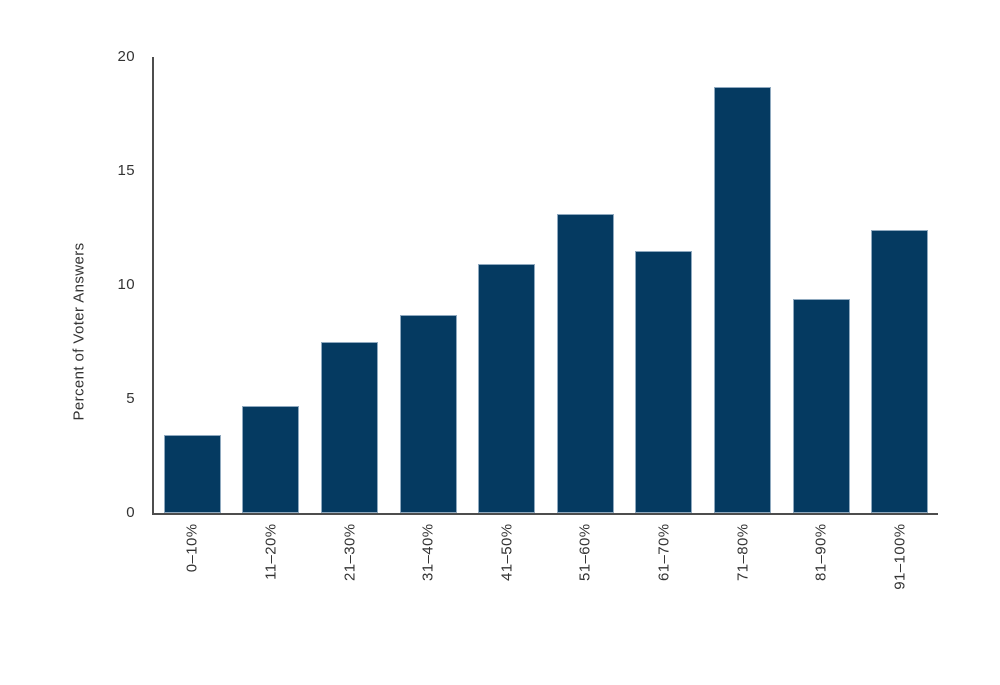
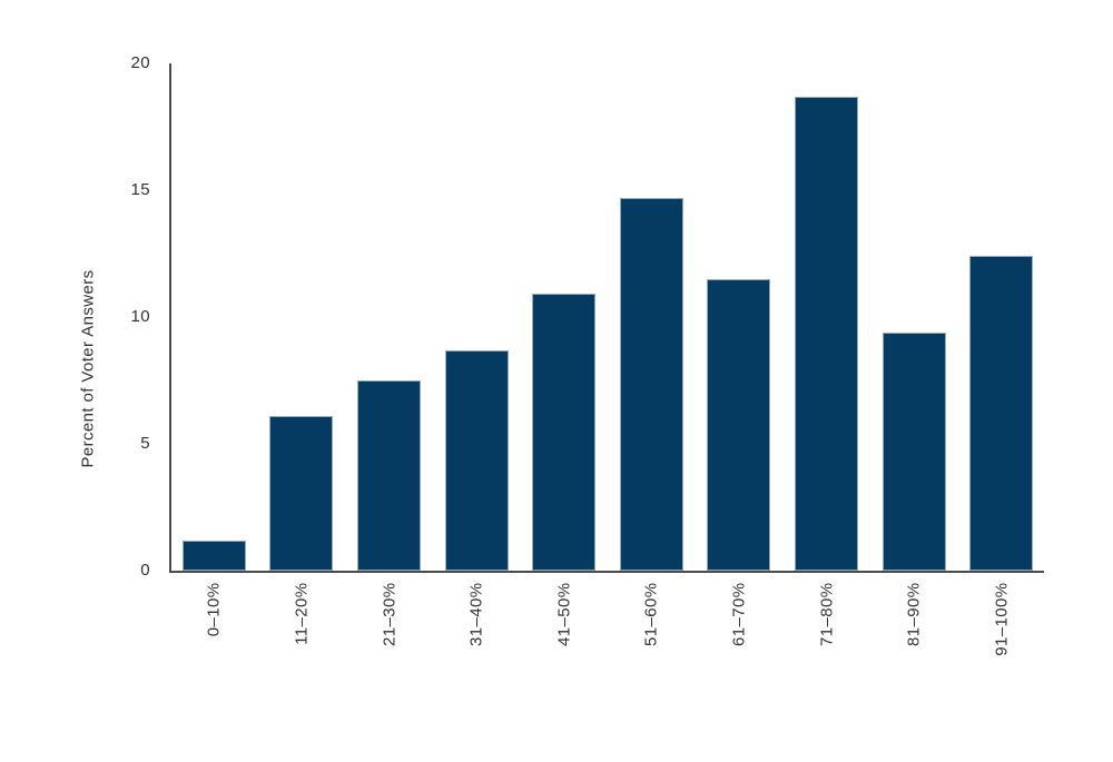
0–10%: 3.4 -> 1.2
11–20%: 4.7 -> 6.1
51–60%: 13.1 -> 14.7
